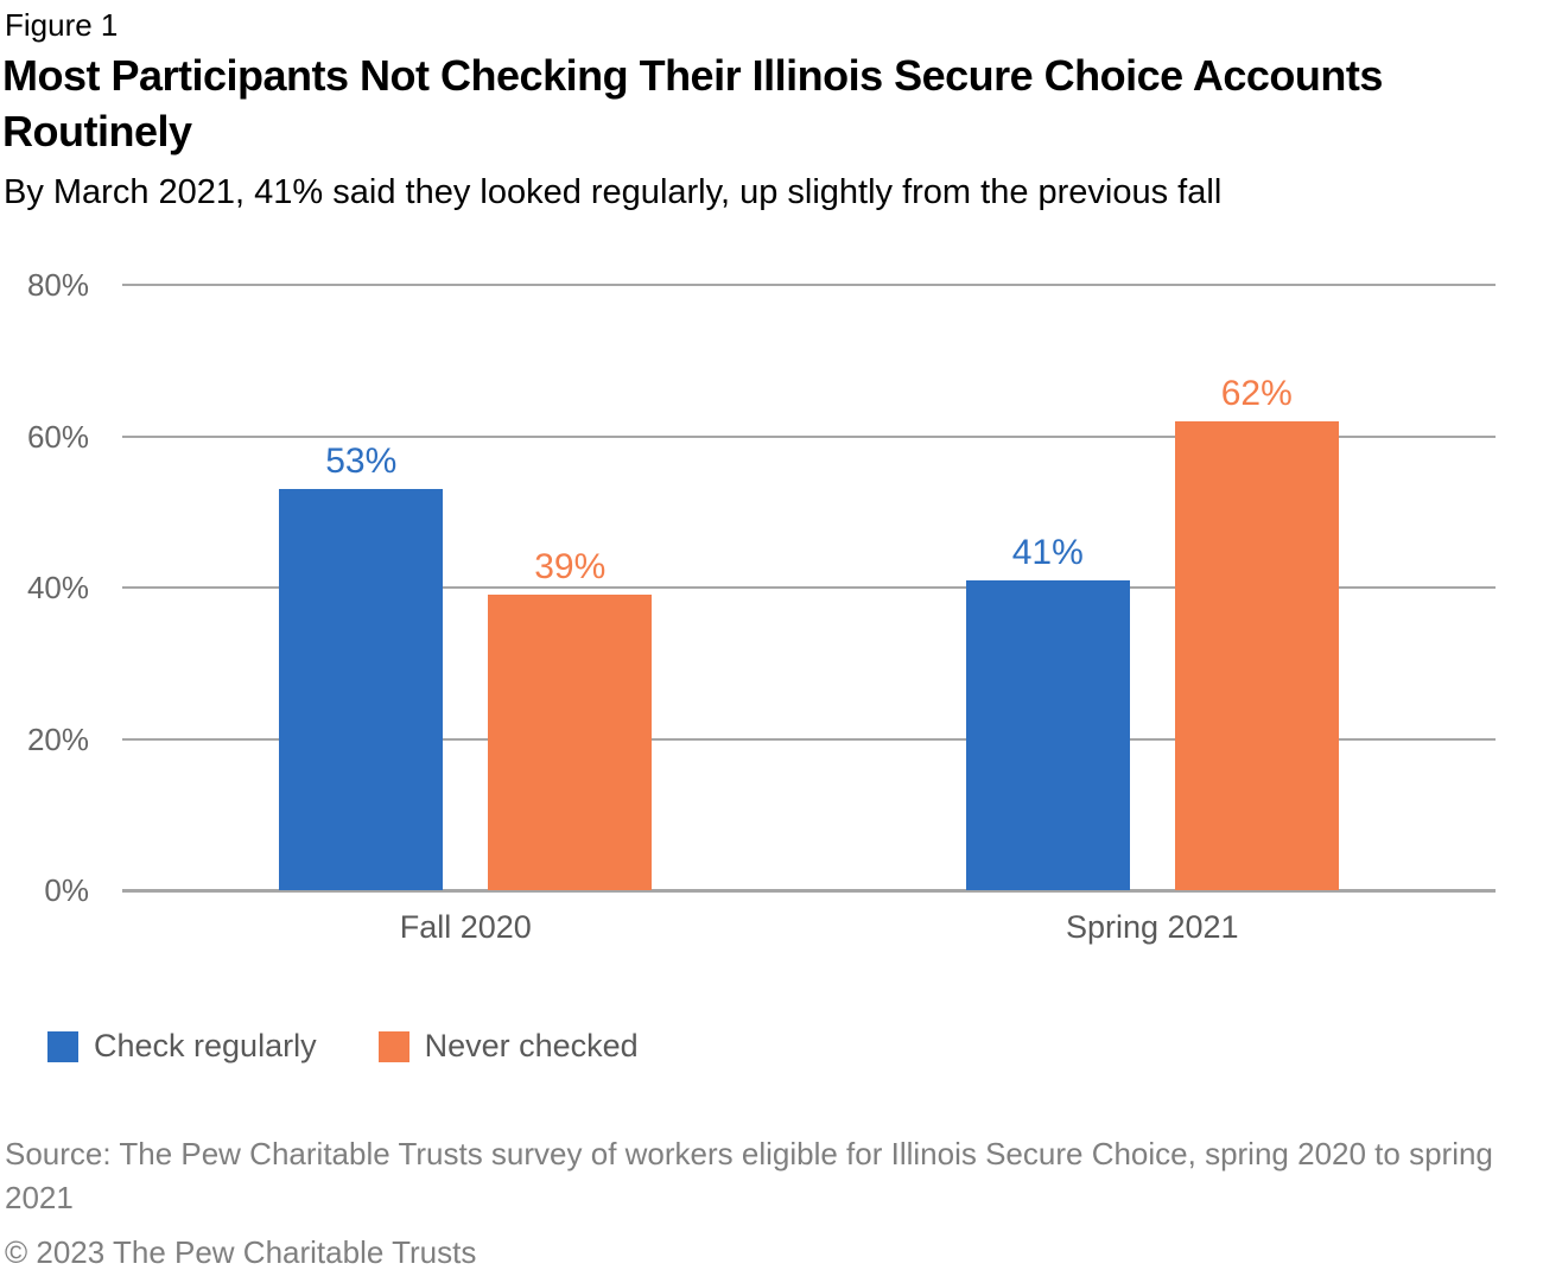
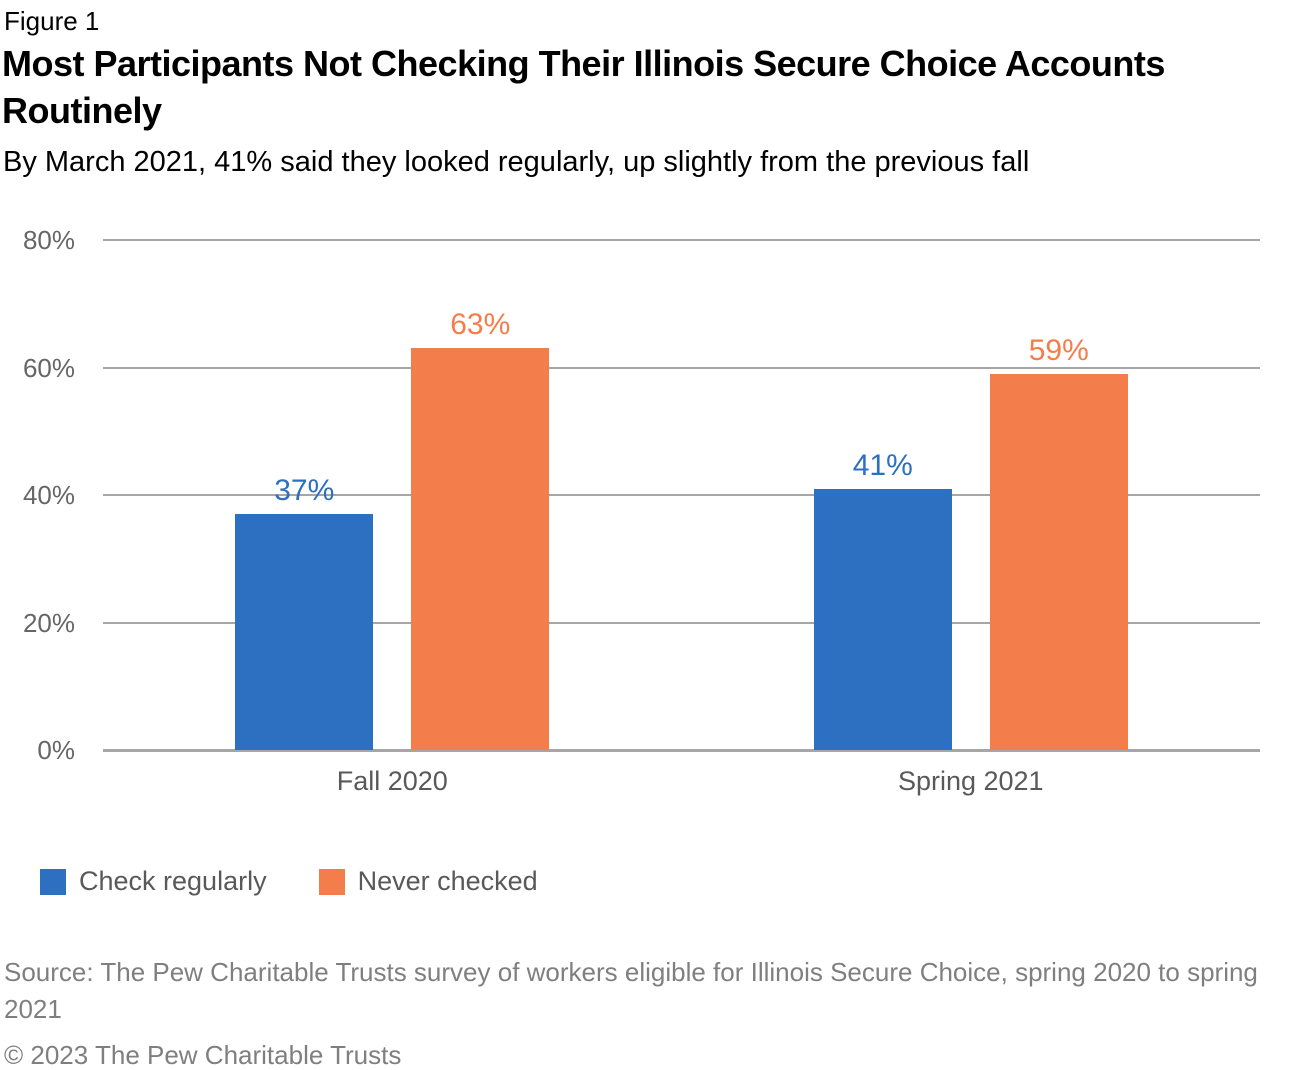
Check regularly/Fall 2020: 53% -> 37%
Never checked/Fall 2020: 39% -> 63%
Never checked/Spring 2021: 62% -> 59%
